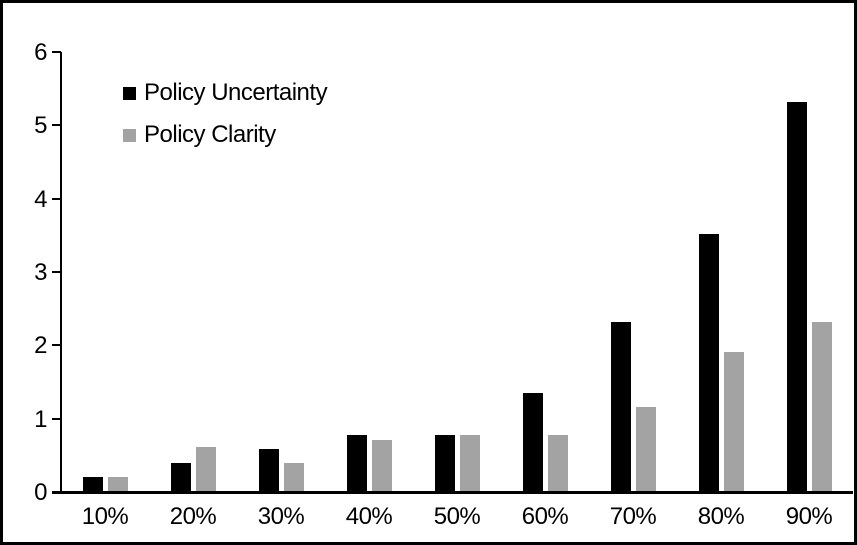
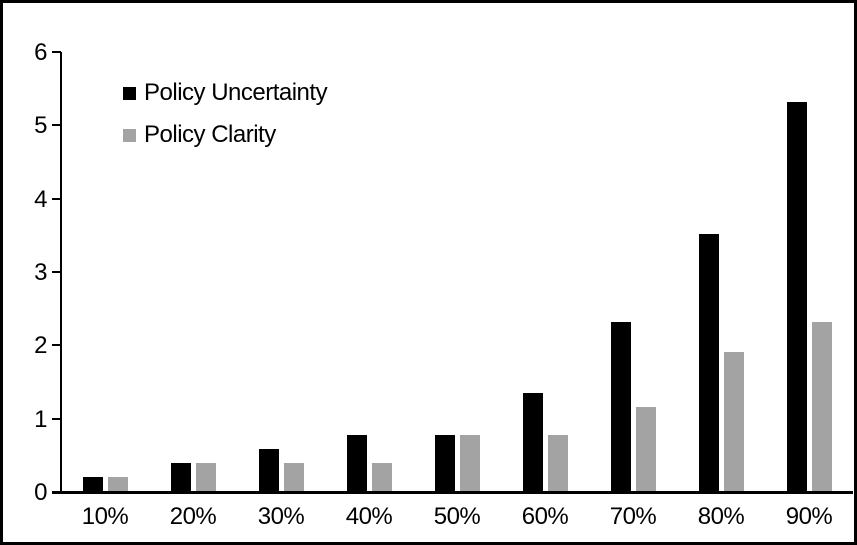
Policy Clarity/20%: 0.6 -> 0.4
Policy Clarity/40%: 0.7 -> 0.4
